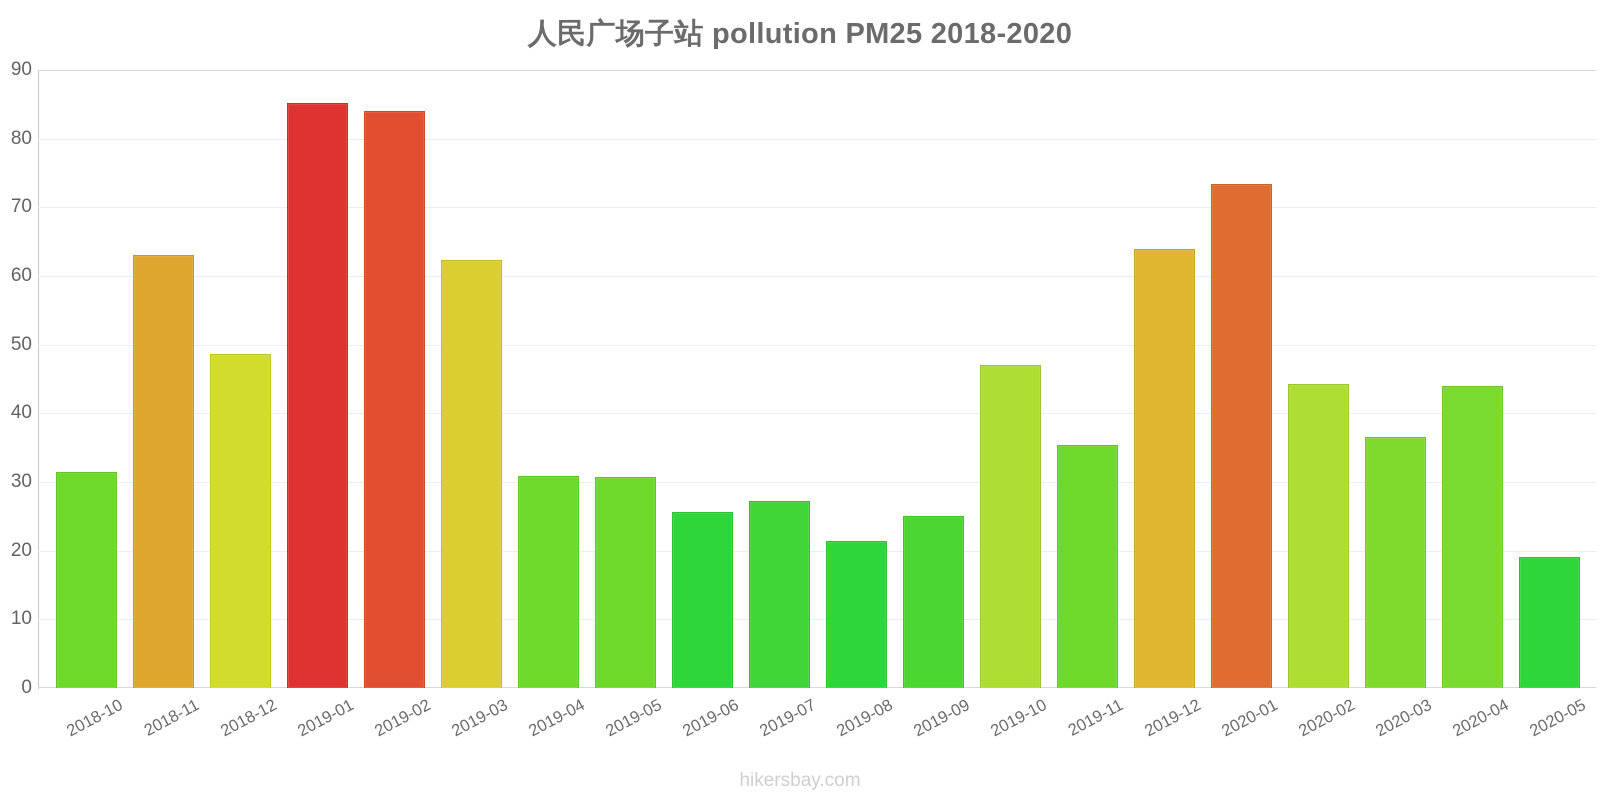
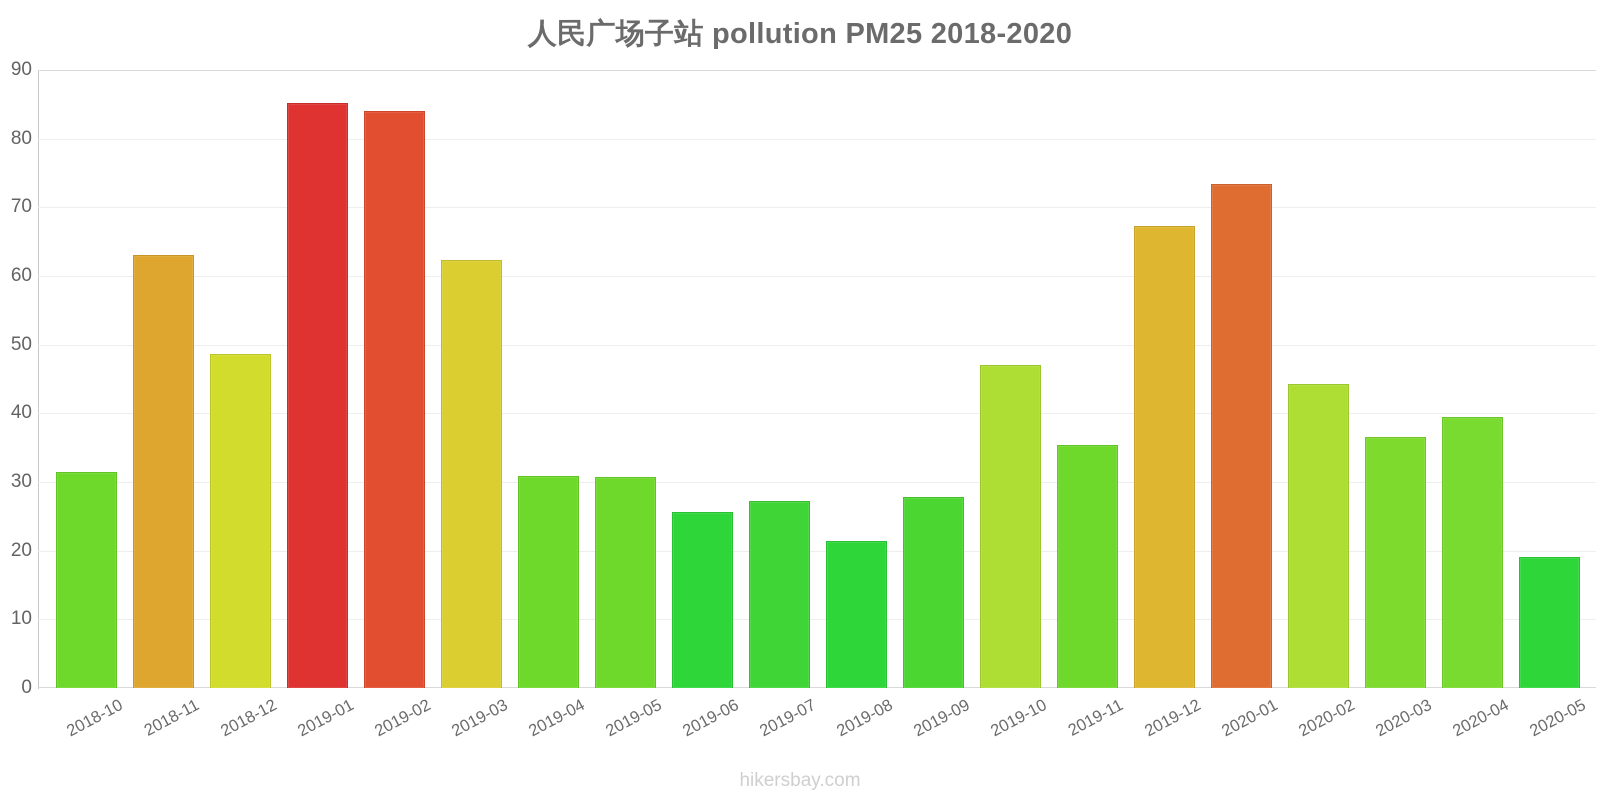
2019-09: 25 -> 28
2019-12: 64 -> 67
2020-04: 44 -> 40
